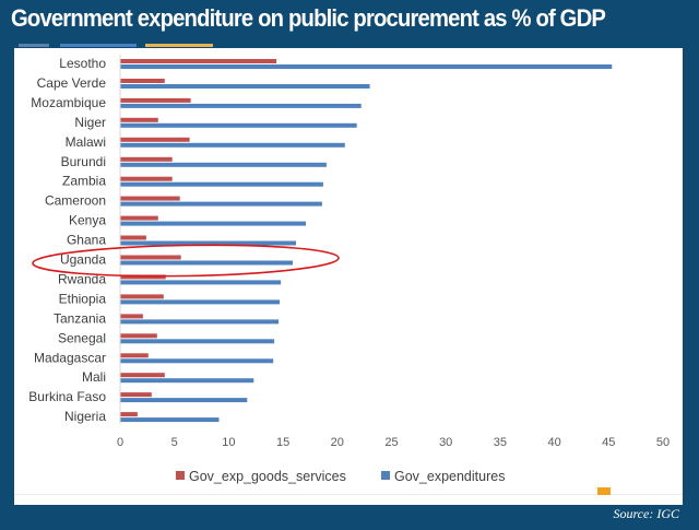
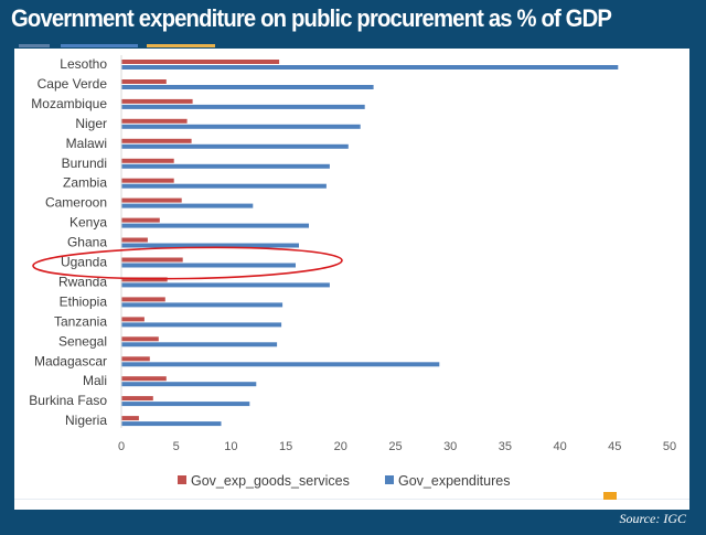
Gov_exp_goods_services/Niger: 4 -> 6
Gov_expenditures/Cameroon: 19 -> 12
Gov_expenditures/Rwanda: 15 -> 19
Gov_expenditures/Madagascar: 14 -> 29
